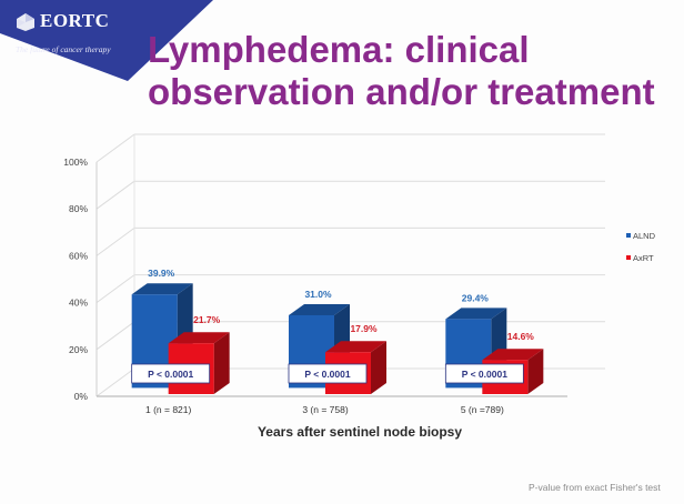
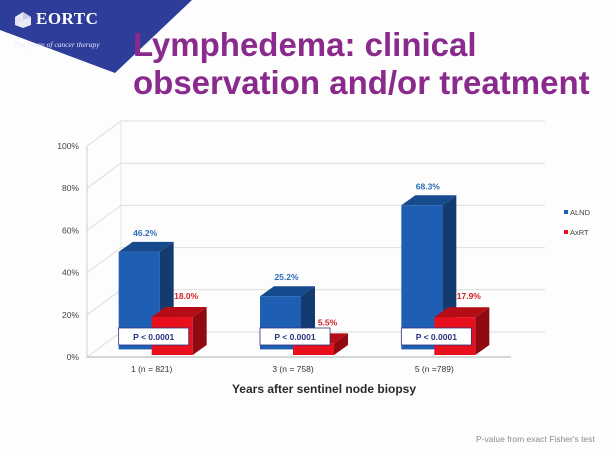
ALND/1 (n = 821): 39.9% -> 46.2%
AxRT/1 (n = 821): 21.7% -> 18.0%
ALND/3 (n = 758): 31.0% -> 25.2%
AxRT/3 (n = 758): 17.9% -> 5.5%
ALND/5 (n =789): 29.4% -> 68.3%
AxRT/5 (n =789): 14.6% -> 17.9%
